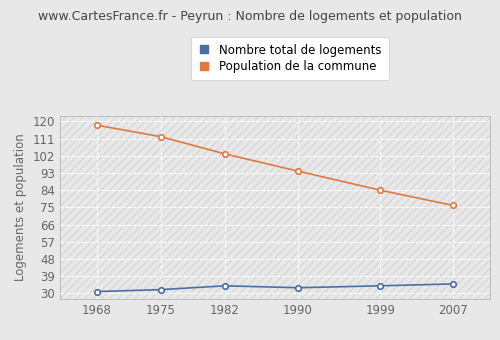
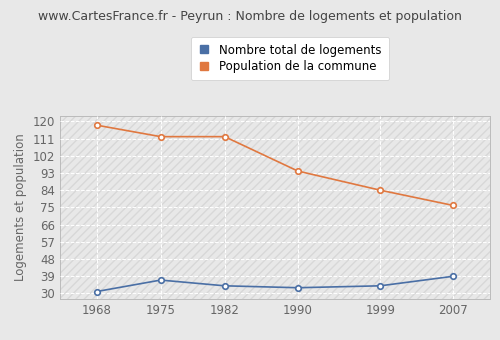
Nombre total de logements/1975: 32 -> 37
Population de la commune/1982: 103 -> 112
Nombre total de logements/2007: 35 -> 39
